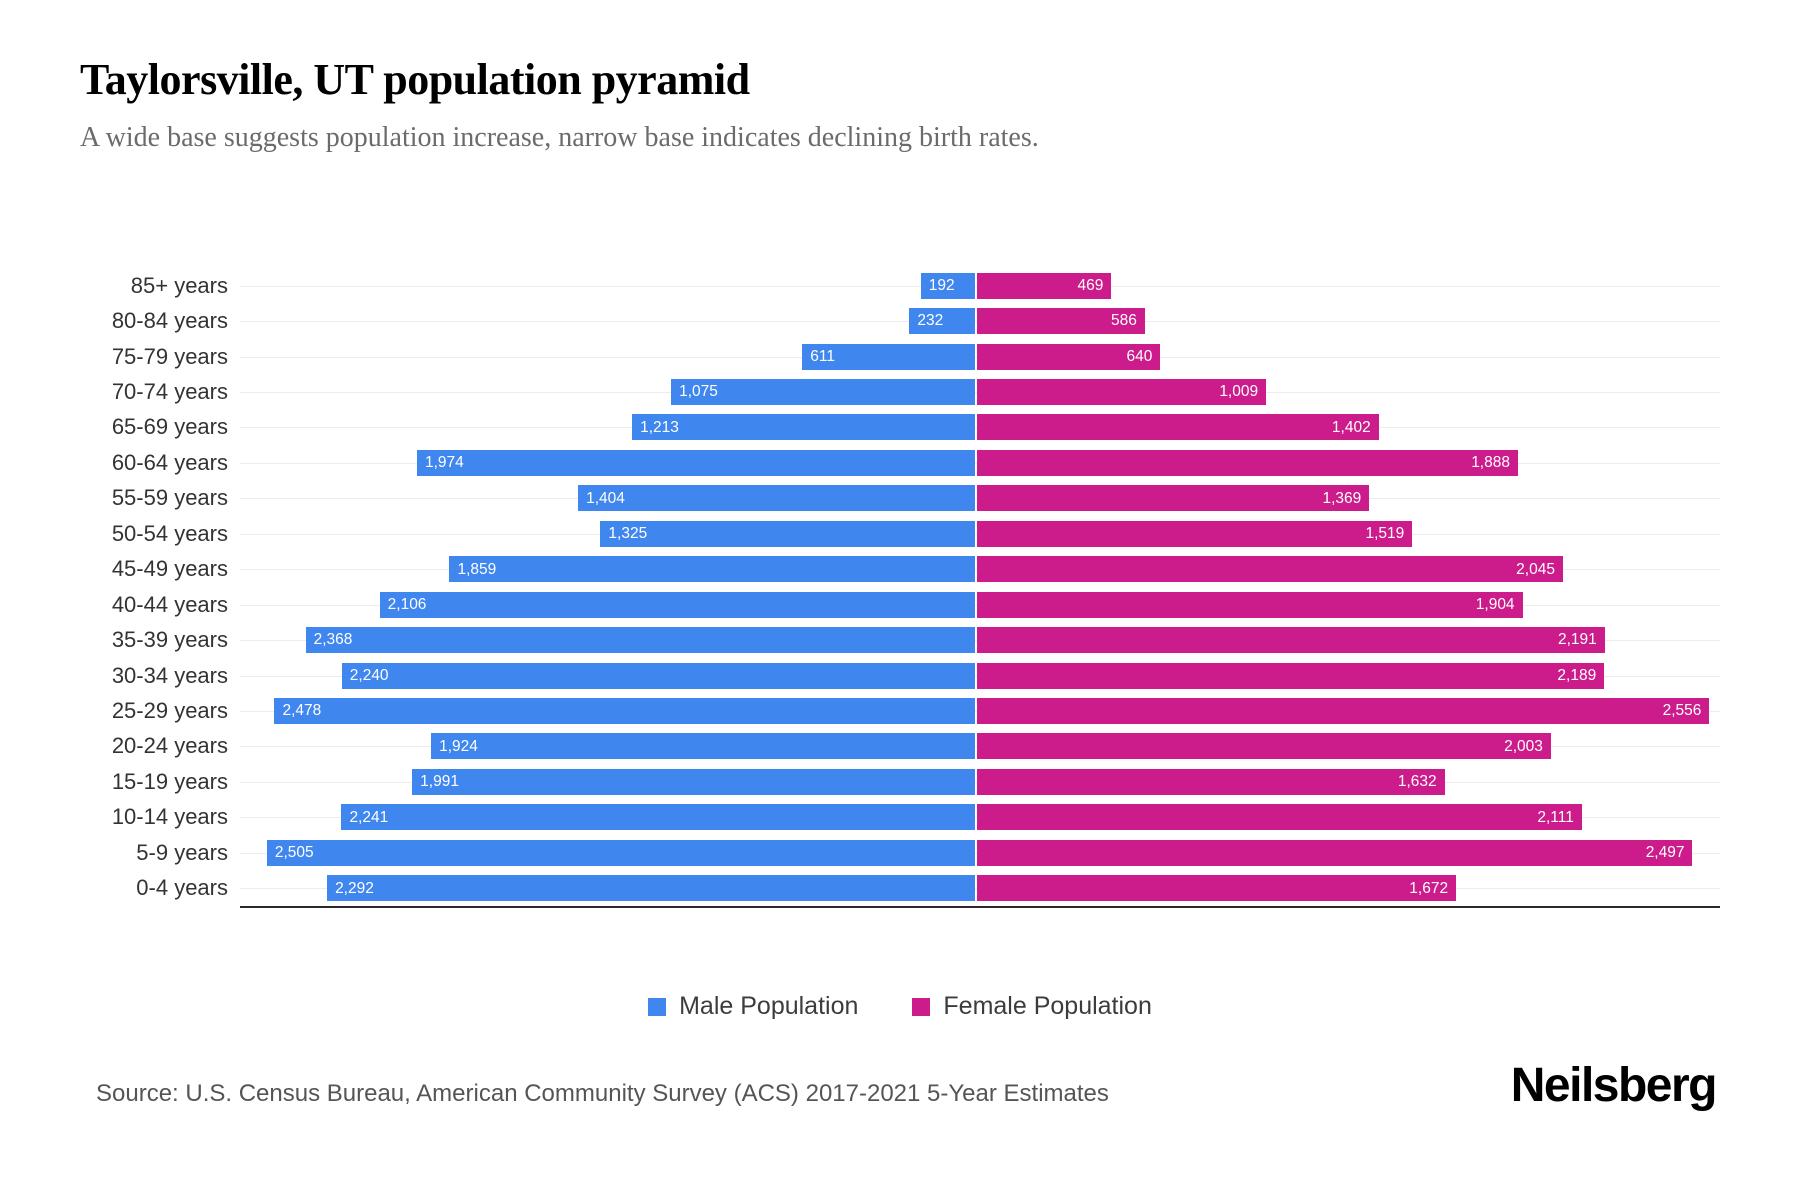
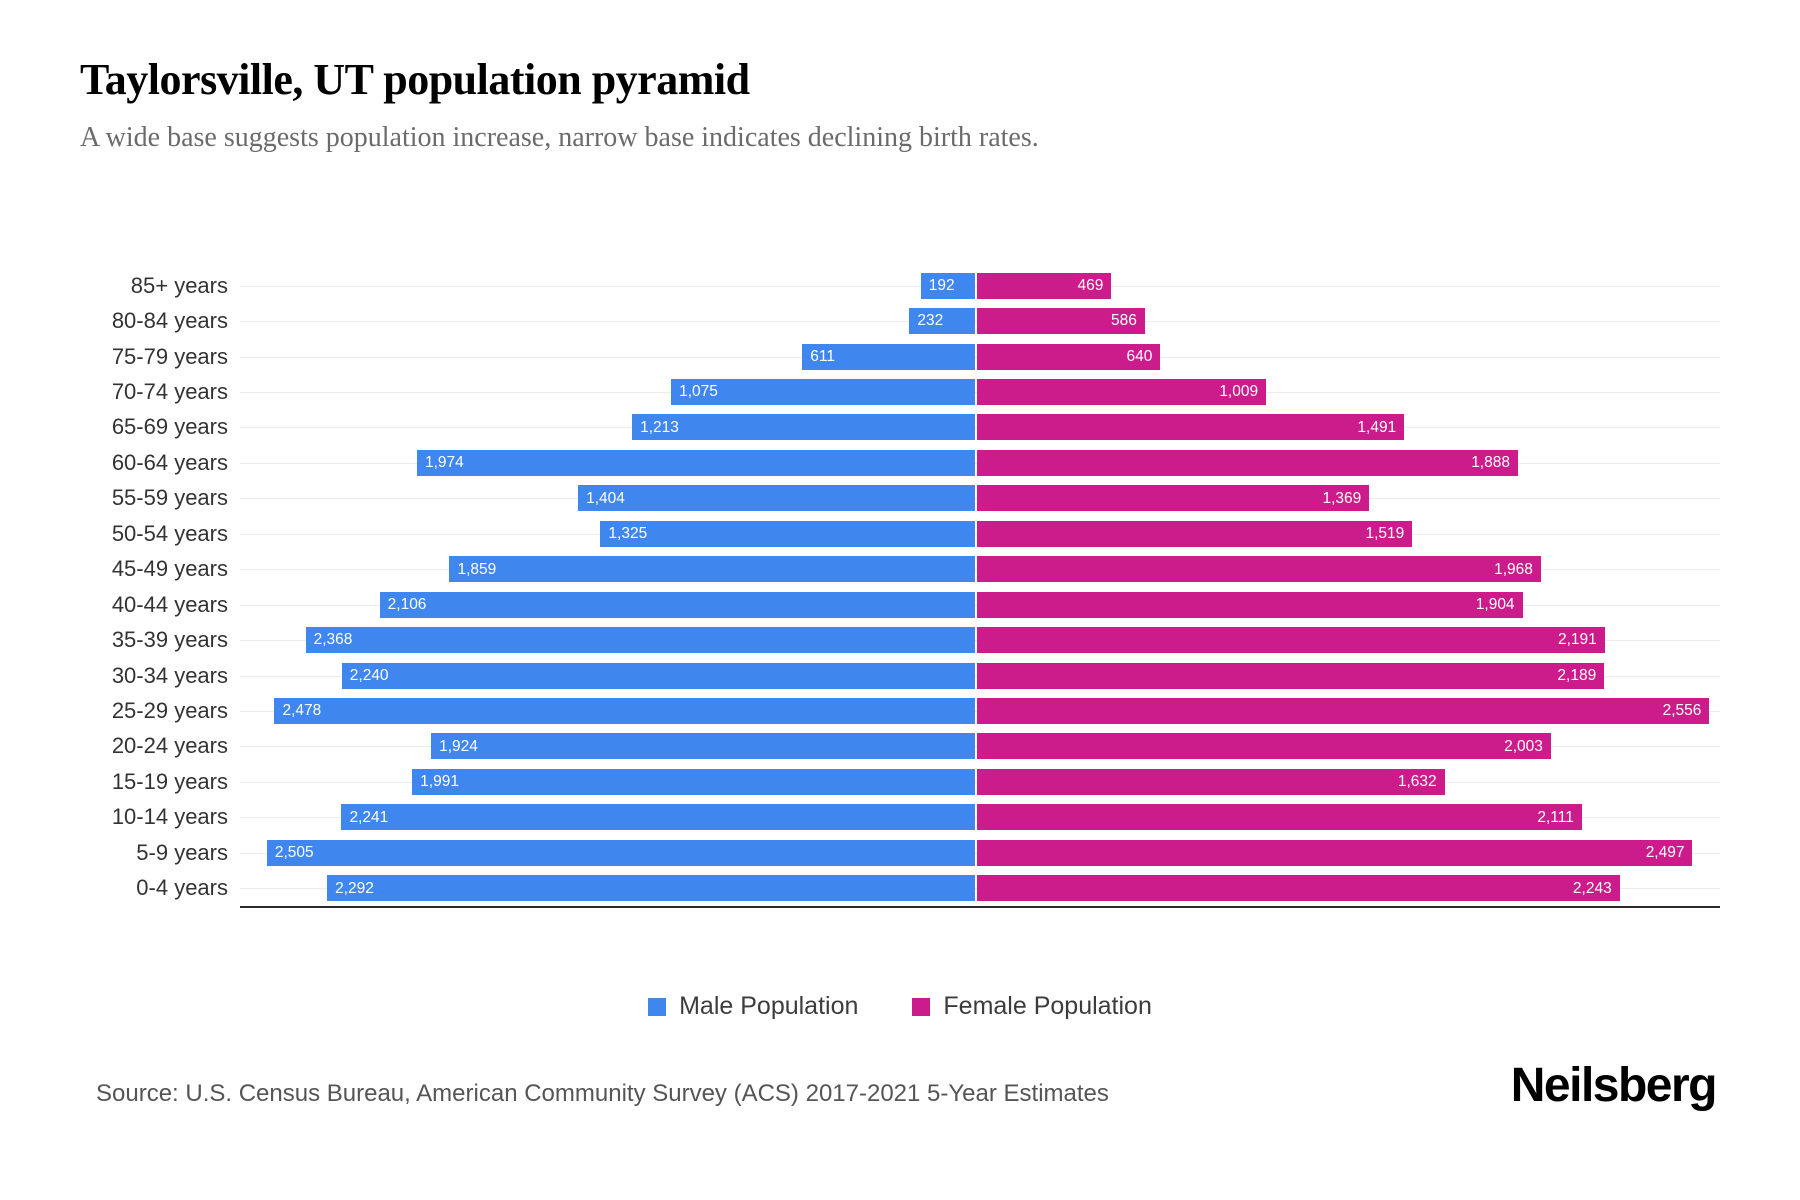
Female Population/65-69 years: 1,402 -> 1,491
Female Population/45-49 years: 2,045 -> 1,968
Female Population/0-4 years: 1,672 -> 2,243
